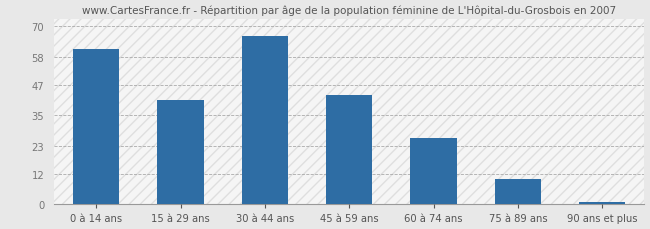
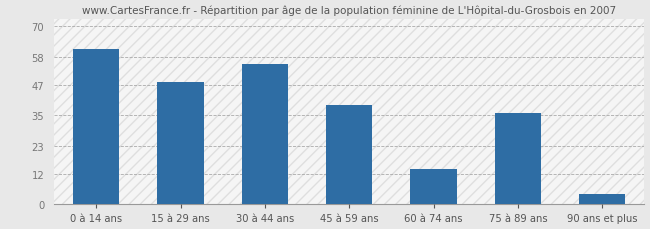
15 à 29 ans: 41 -> 48
30 à 44 ans: 66 -> 55
45 à 59 ans: 43 -> 39
60 à 74 ans: 26 -> 14
75 à 89 ans: 10 -> 36
90 ans et plus: 1 -> 4
